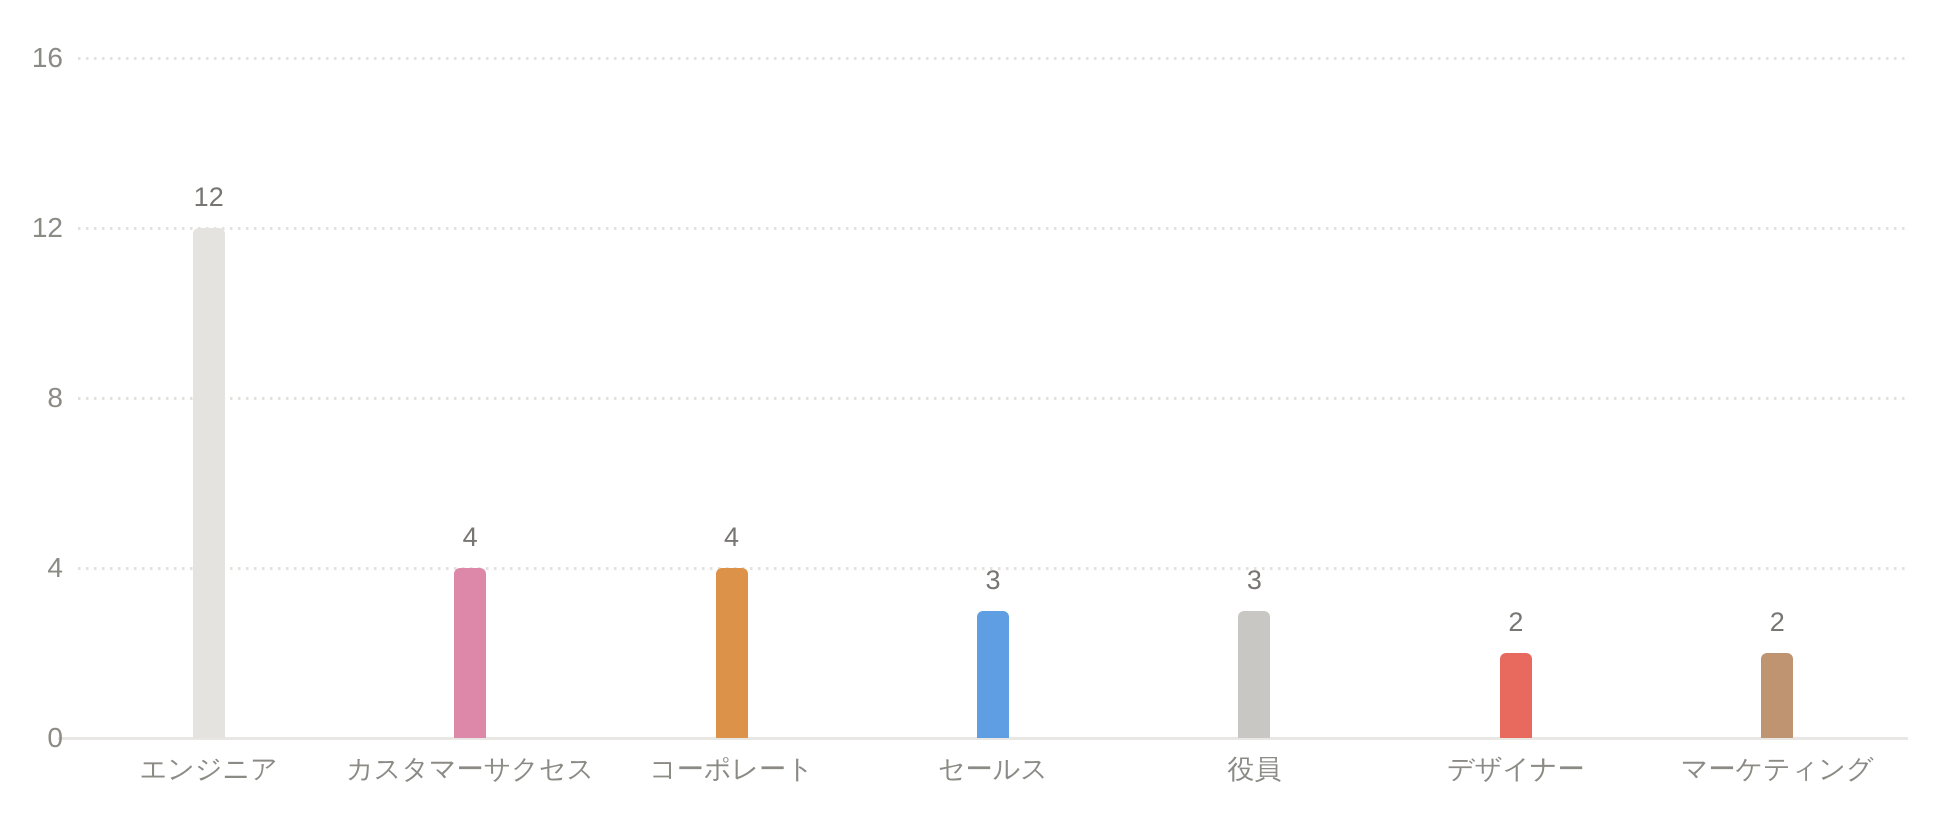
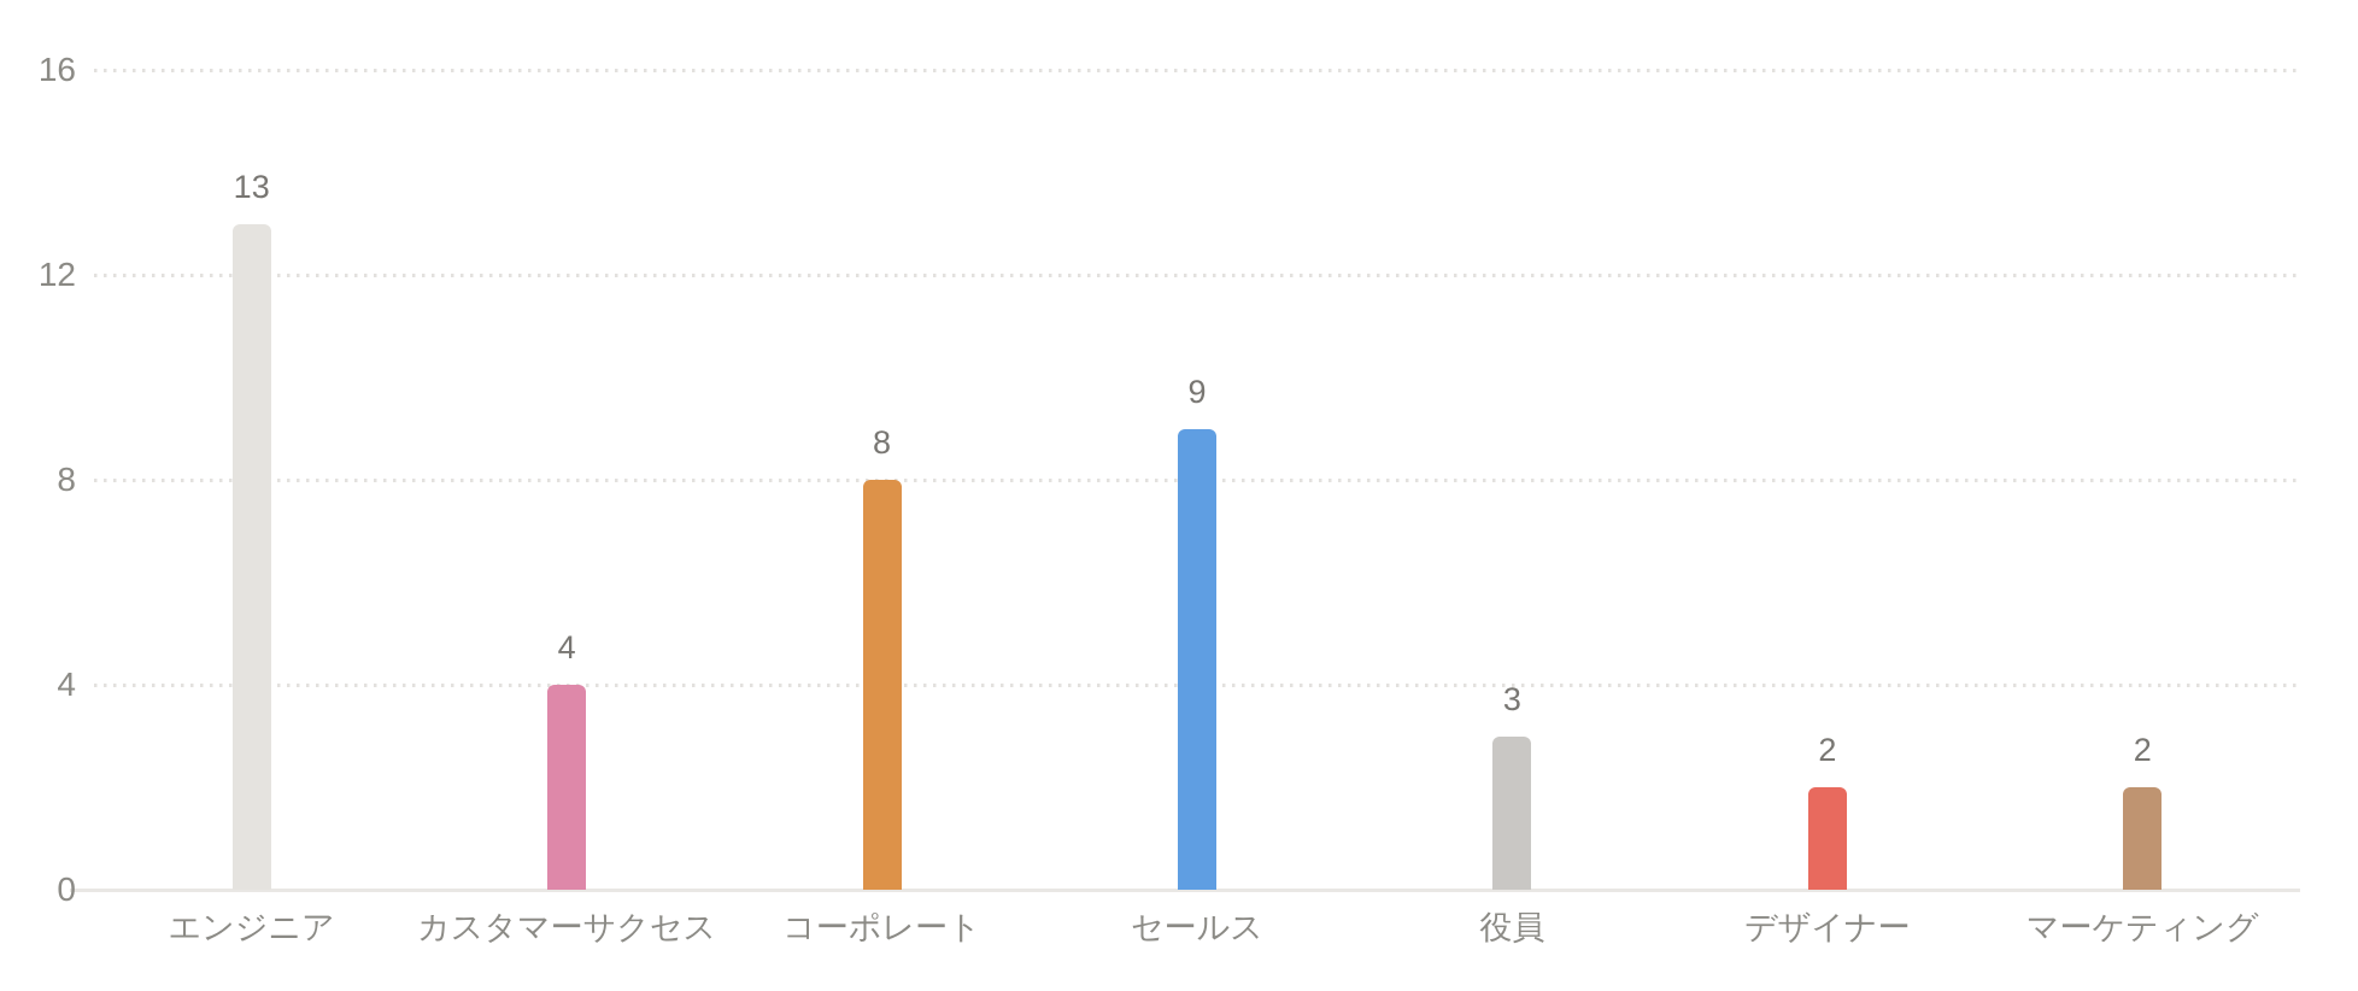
エンジニア: 12 -> 13
コーポレート: 4 -> 8
セールス: 3 -> 9
